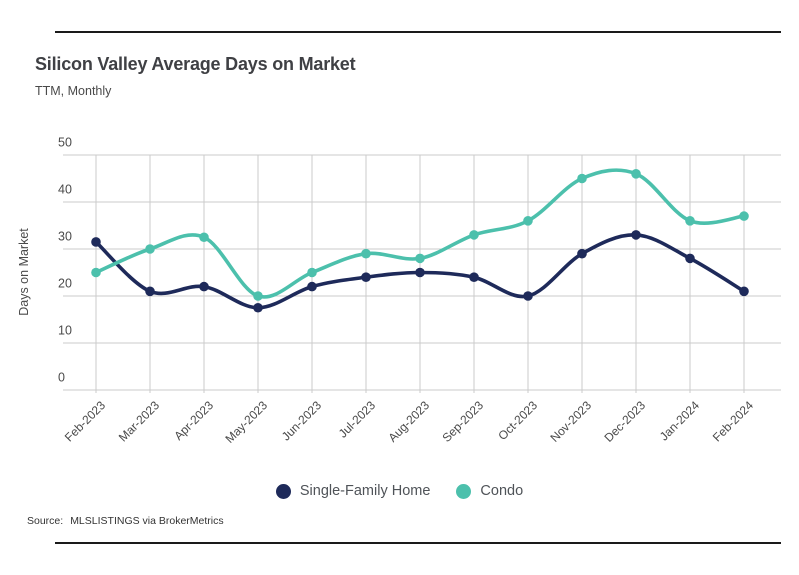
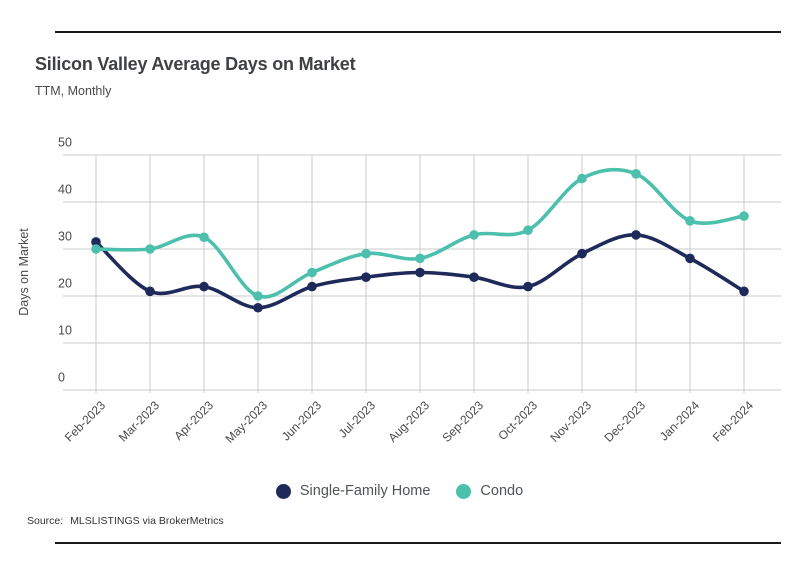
Condo/Feb-2023: 25 -> 30
Single-Family Home/Oct-2023: 20 -> 22
Condo/Oct-2023: 36 -> 34
